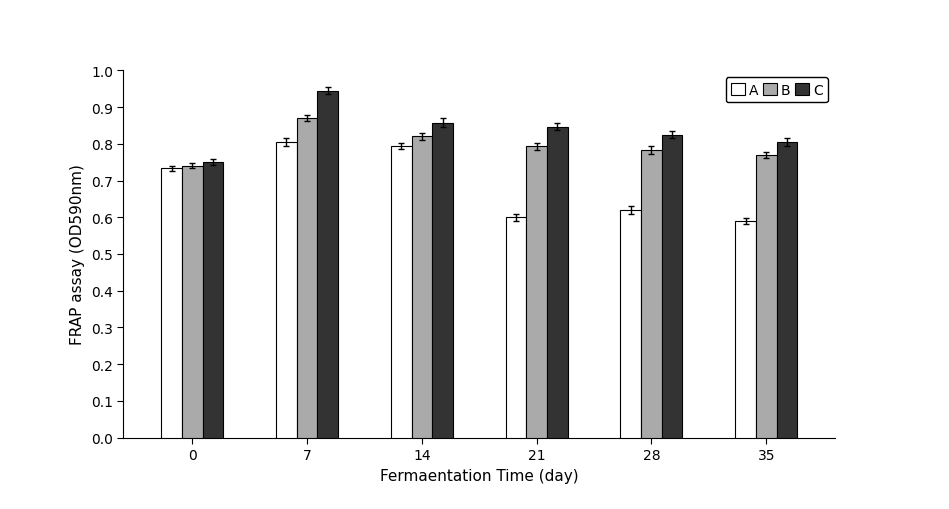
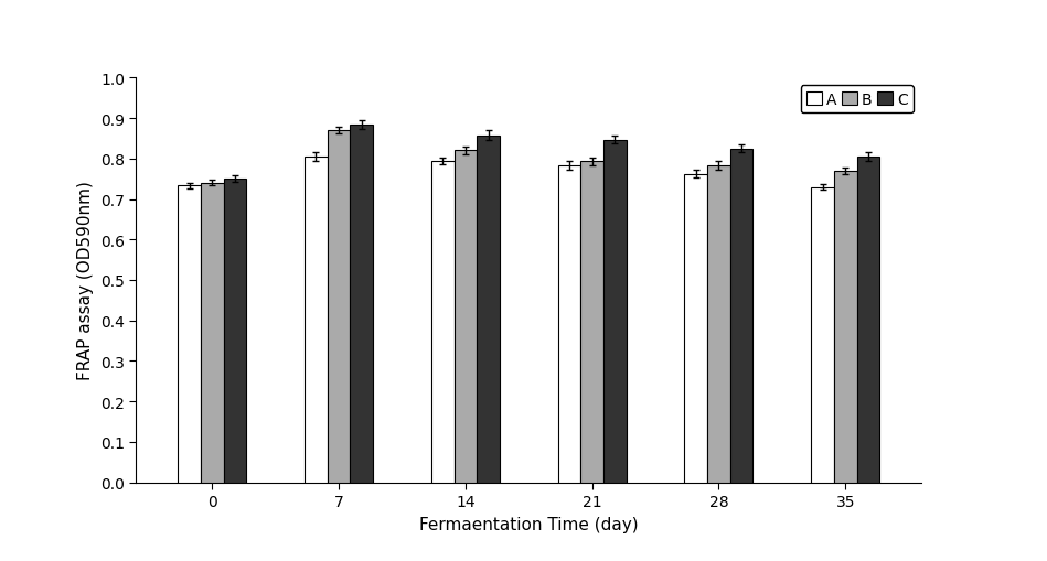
C/7: 0.945 -> 0.884
A/21: 0.600 -> 0.783
A/28: 0.620 -> 0.762
A/35: 0.590 -> 0.730
